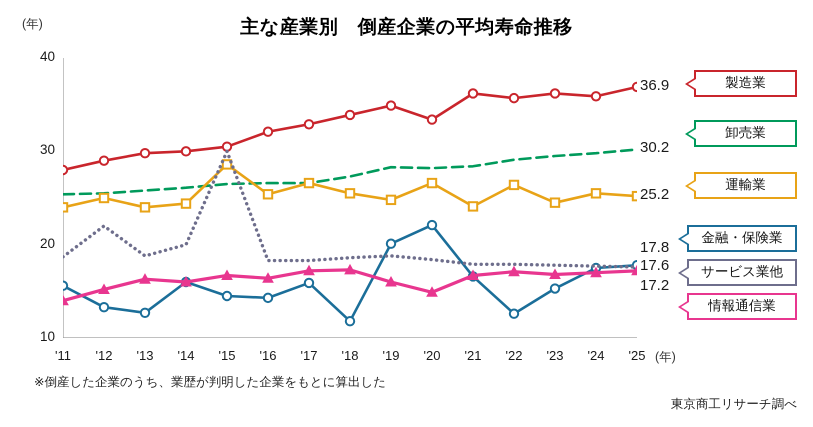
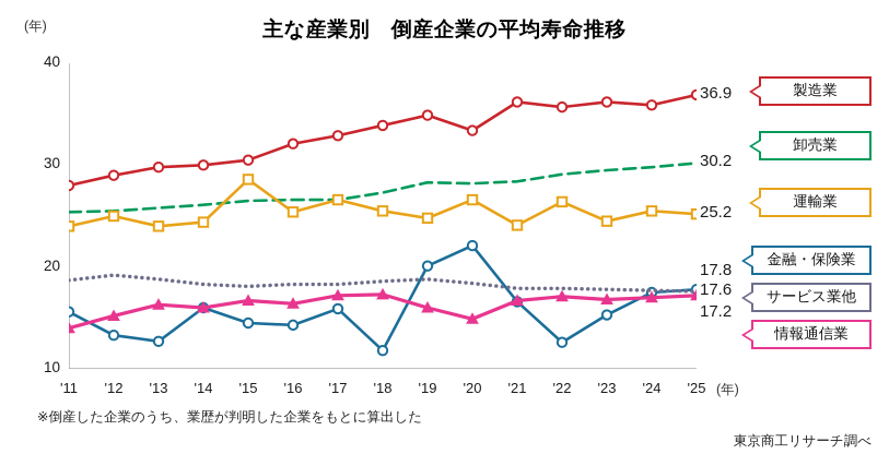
サービス業他/'12: 22 -> 19
サービス業他/'14: 20 -> 18
サービス業他/'15: 30 -> 18
